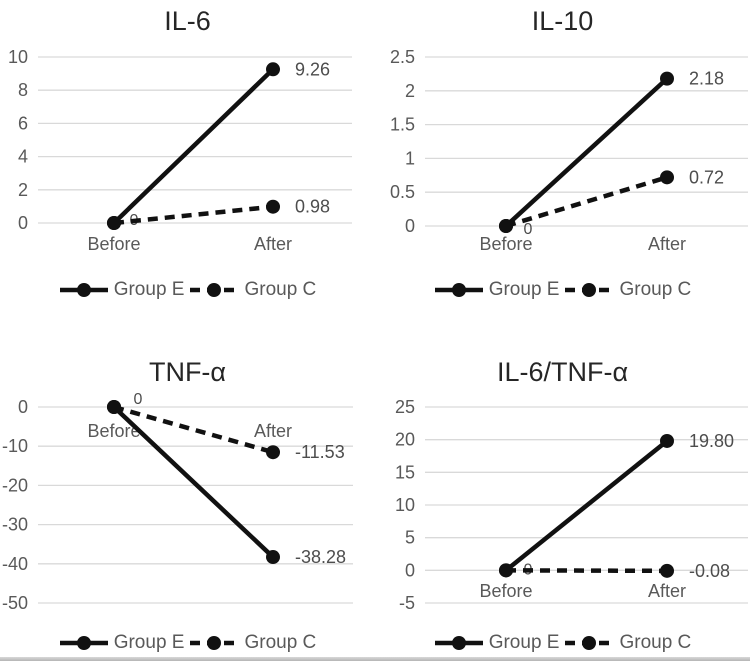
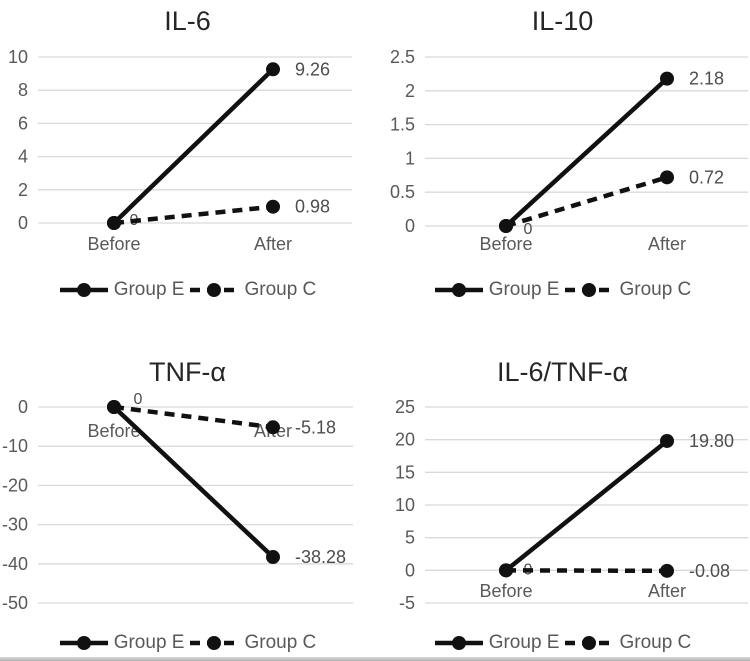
TNF-α/Group C/After: -11.53 -> -5.18
